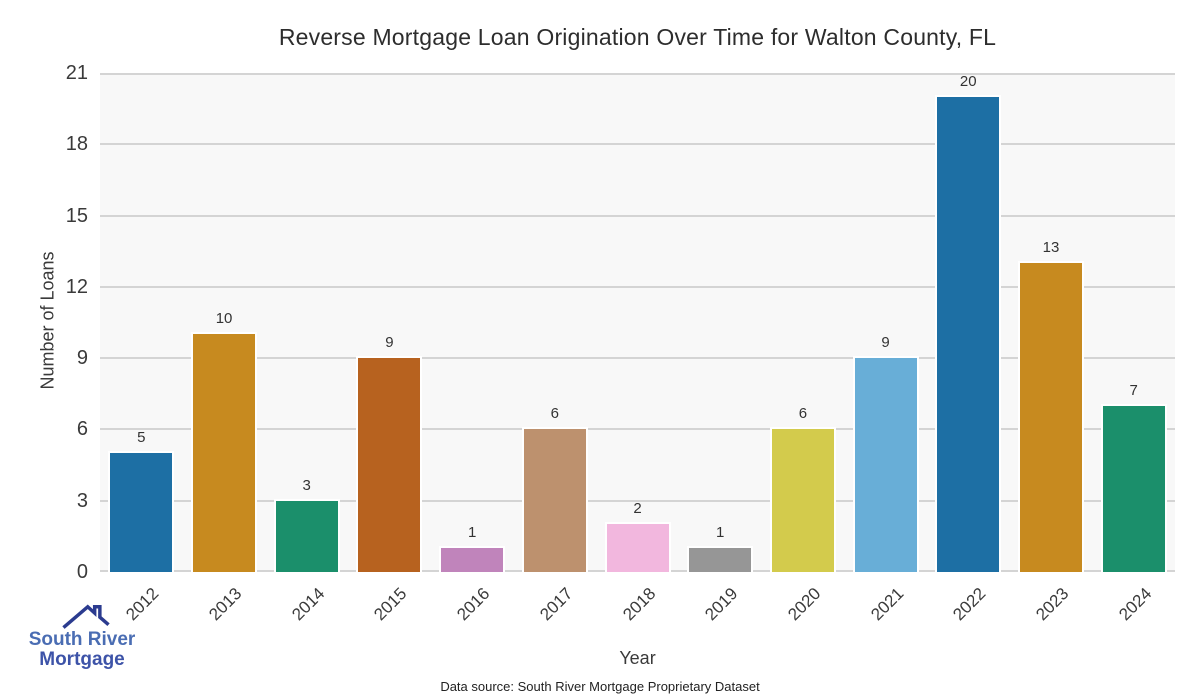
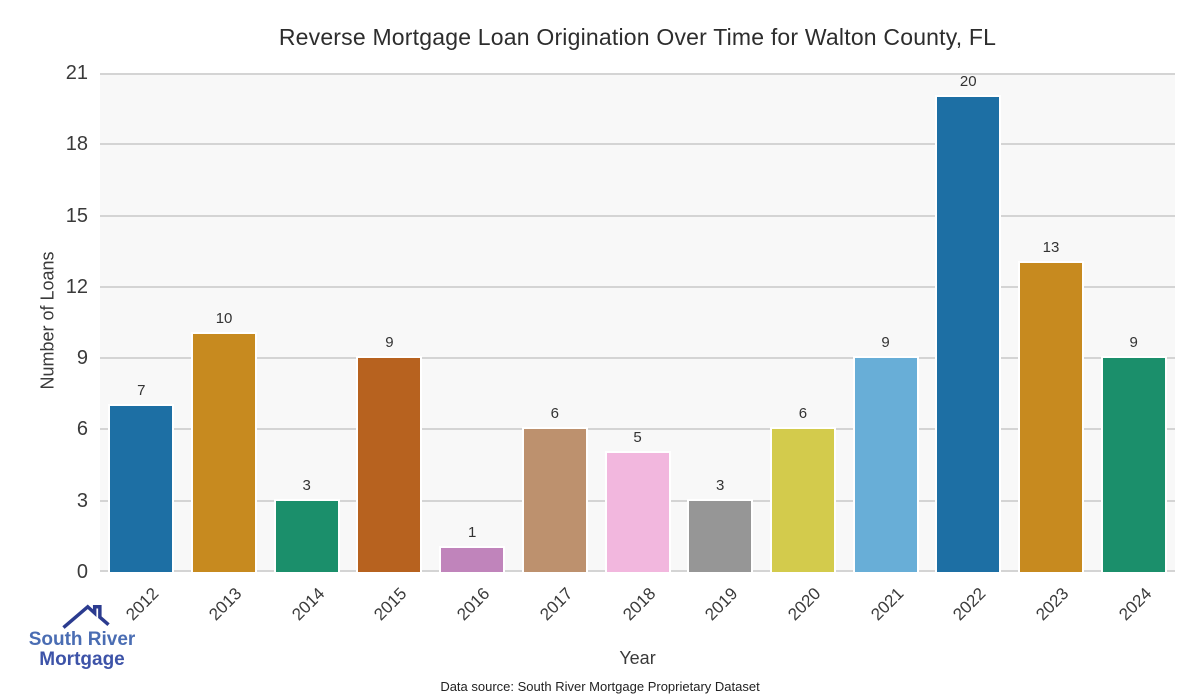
2012: 5 -> 7
2018: 2 -> 5
2019: 1 -> 3
2024: 7 -> 9
